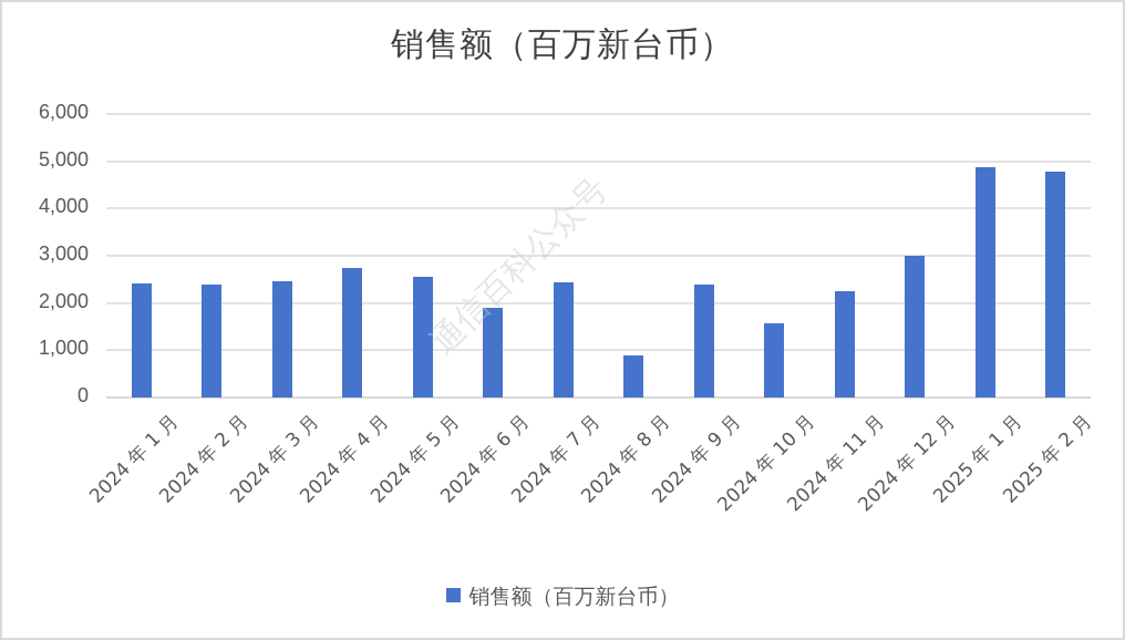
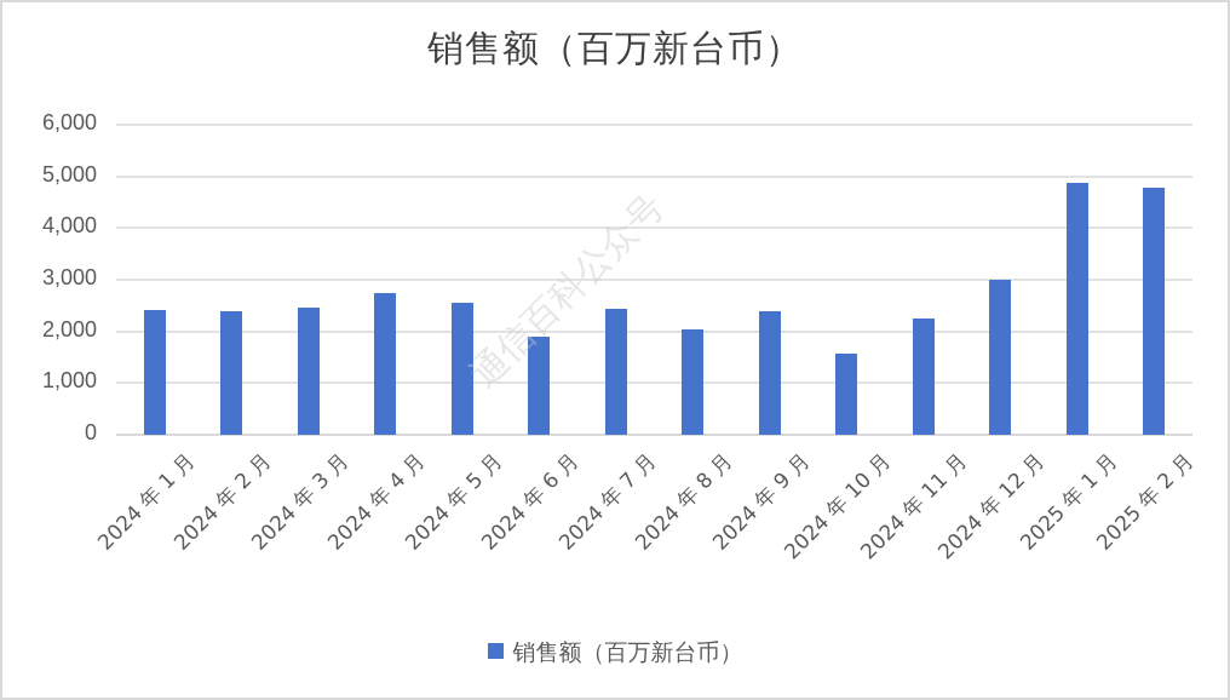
2024年8月: 900 -> 2000
